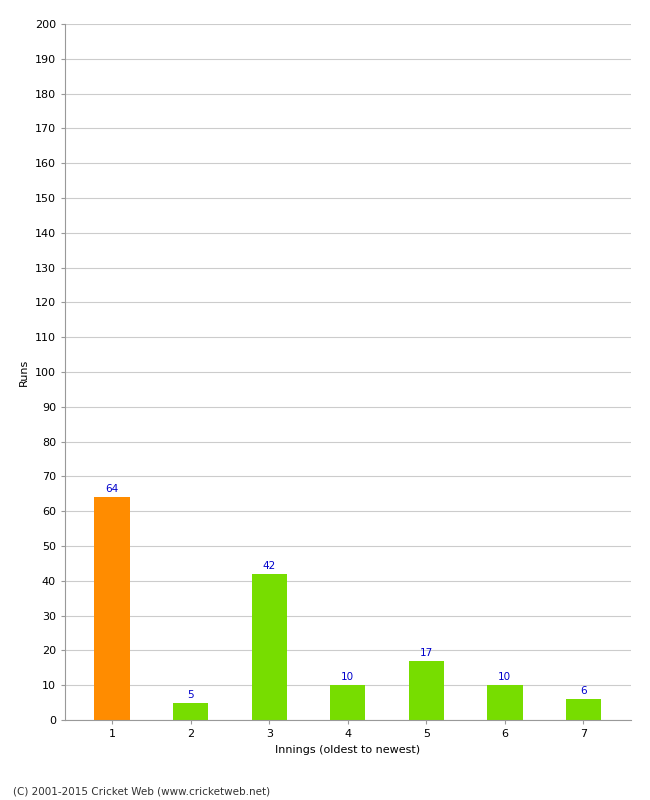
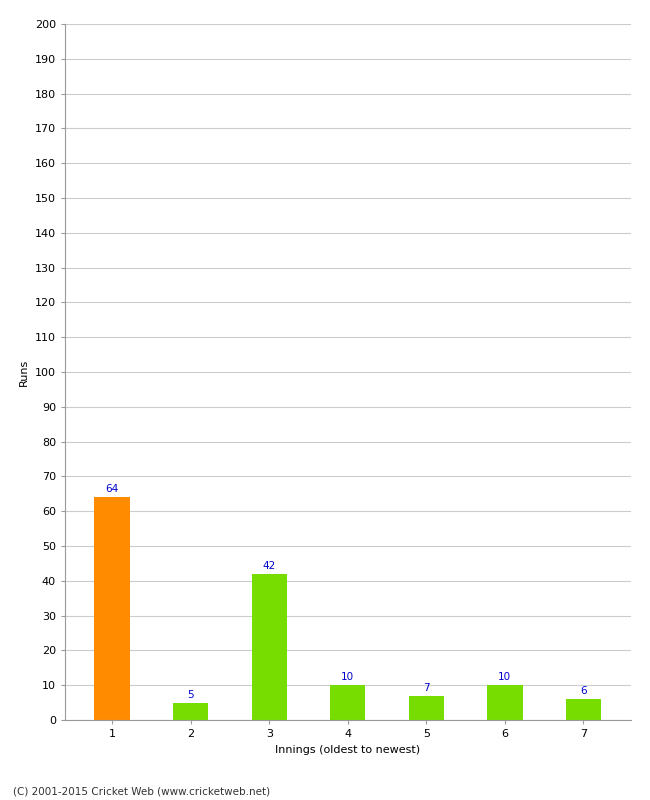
5: 17 -> 7
